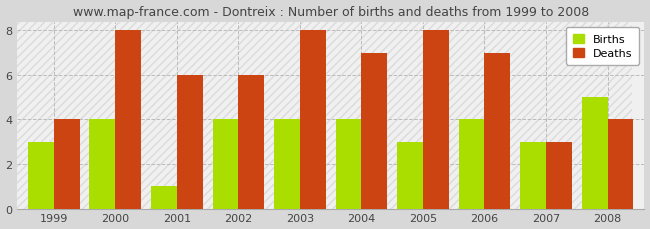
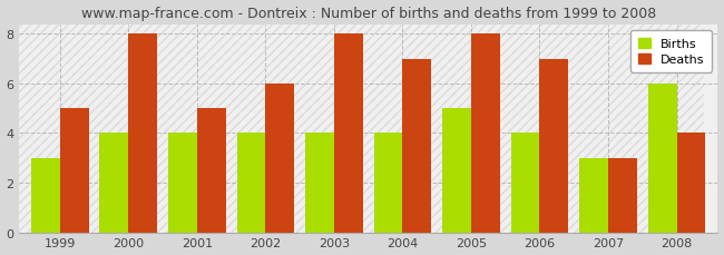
Deaths/1999: 4 -> 5
Births/2001: 1 -> 4
Deaths/2001: 6 -> 5
Births/2005: 3 -> 5
Births/2008: 5 -> 6
